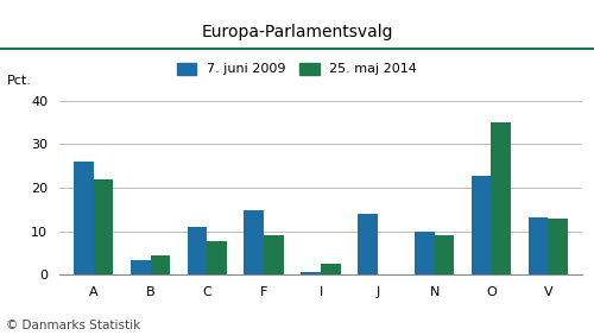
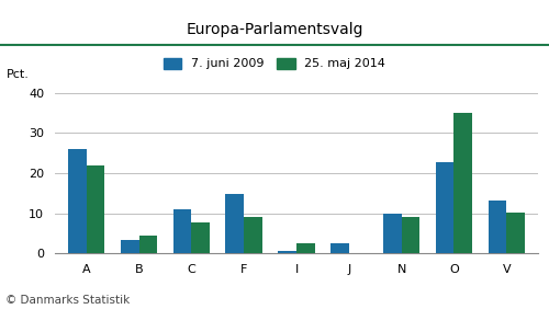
7. juni 2009/J: 14.0 -> 2.4
25. maj 2014/V: 13.0 -> 10.2
